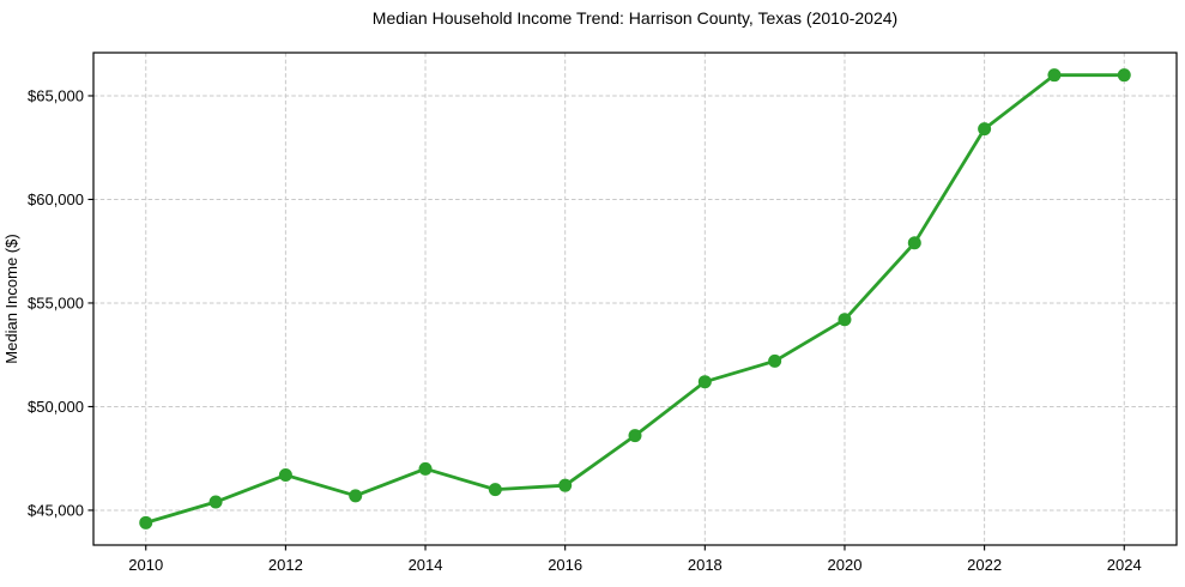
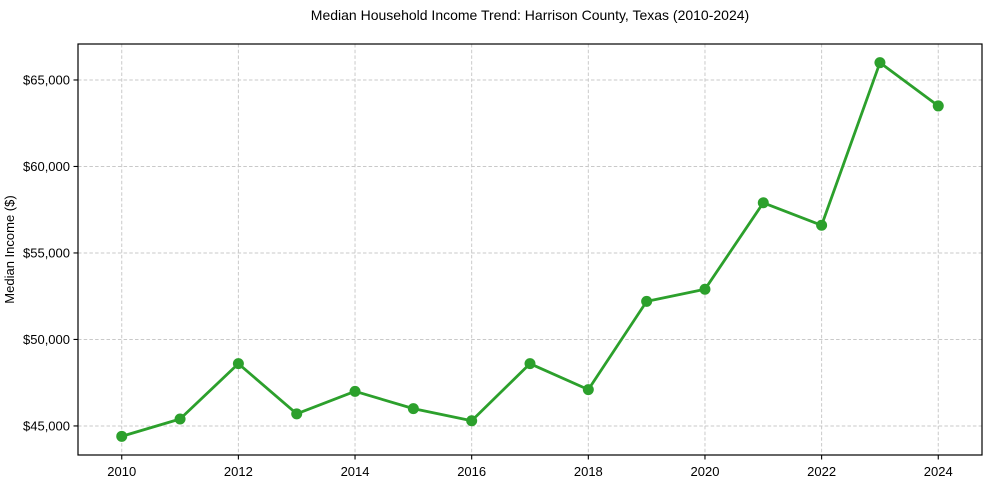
2012: $46700 -> $48600
2016: $46200 -> $45300
2018: $51200 -> $47100
2020: $54200 -> $52900
2022: $63400 -> $56600
2024: $66000 -> $63500
